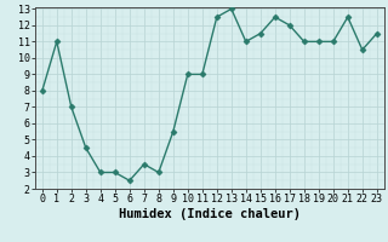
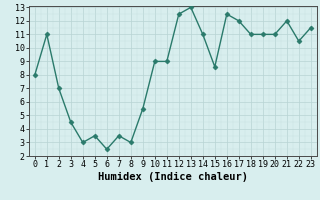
5: 3.0 -> 3.5
15: 11.5 -> 8.6
21: 12.5 -> 12.0
